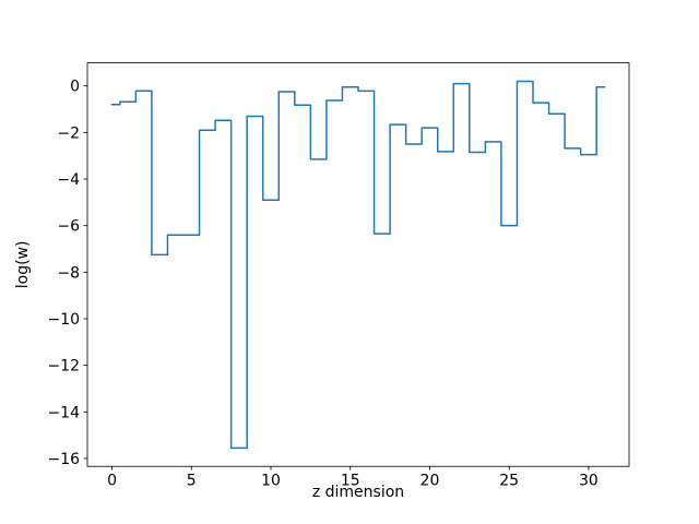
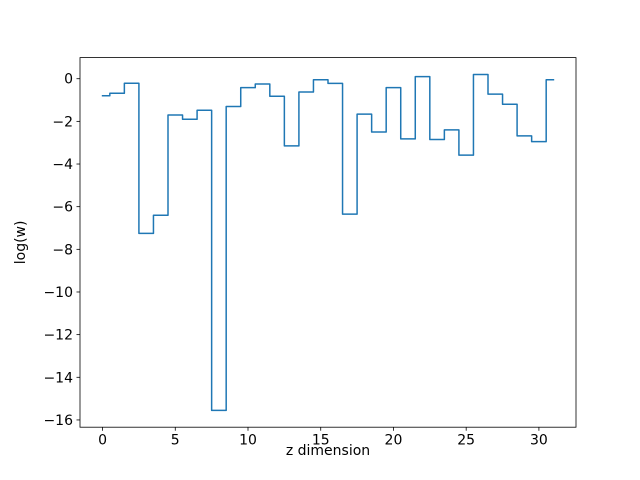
5: -6.4 -> -1.7
10: -4.9 -> -0.4
20: -1.8 -> -0.4
25: -6.0 -> -3.6
